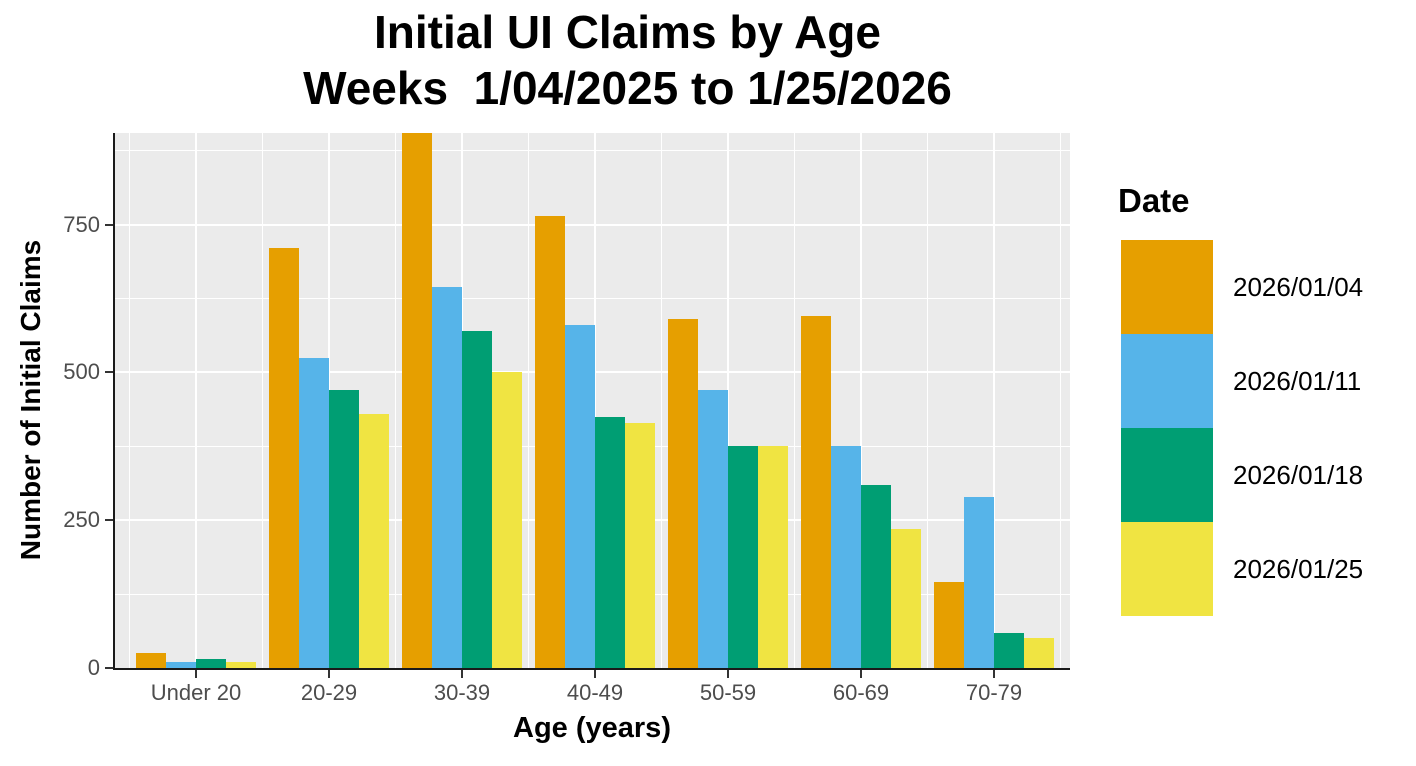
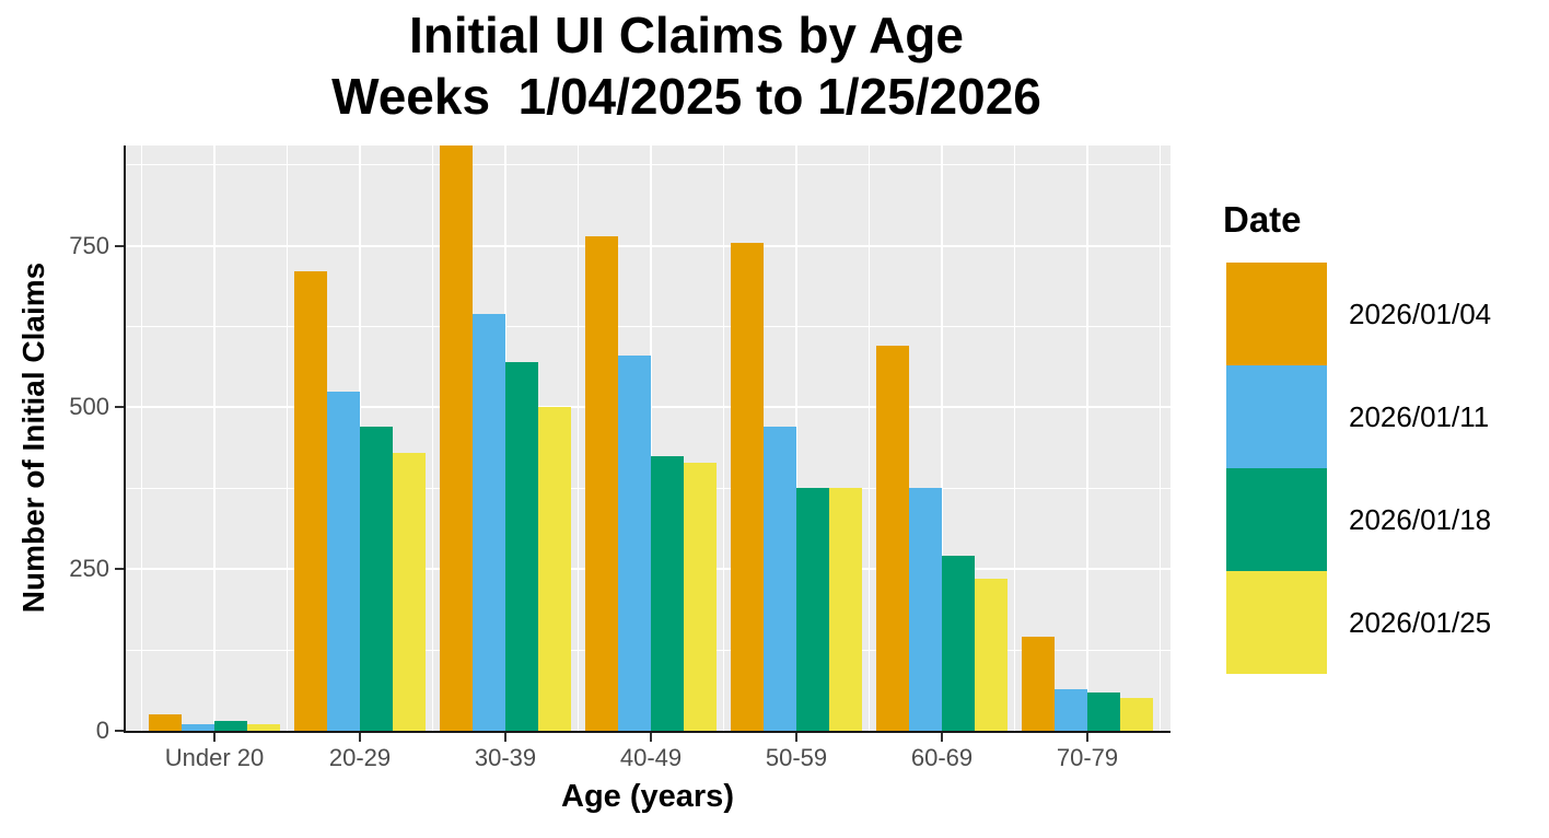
2026/01/04/50-59: 590 -> 760
2026/01/18/60-69: 310 -> 270
2026/01/11/70-79: 290 -> 60
